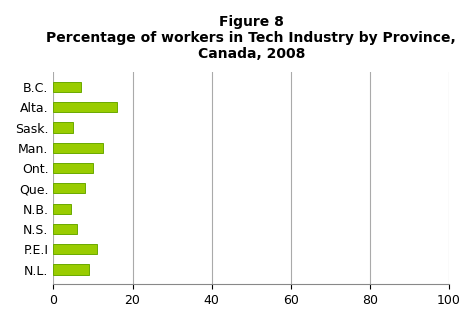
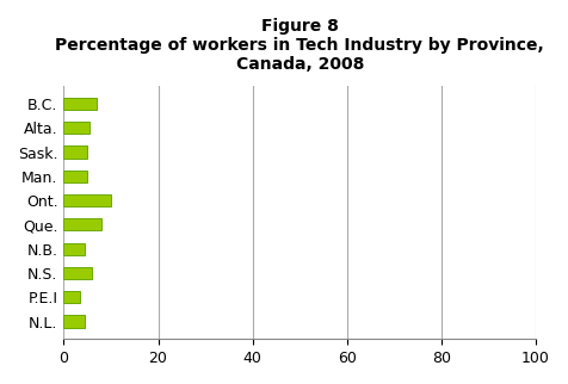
Alta.: 16.0 -> 5.5
Man.: 12.5 -> 5.0
P.E.I: 11.0 -> 3.5
N.L.: 9.0 -> 4.5
